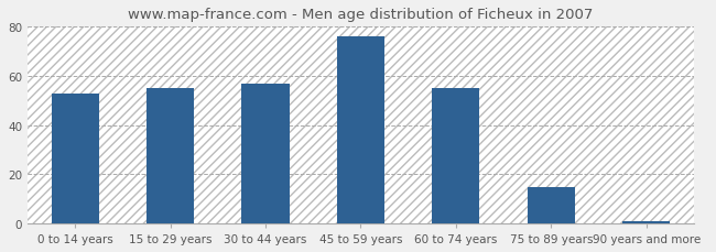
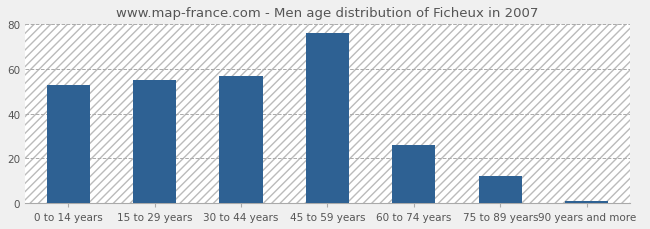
60 to 74 years: 55 -> 26
75 to 89 years: 15 -> 12
